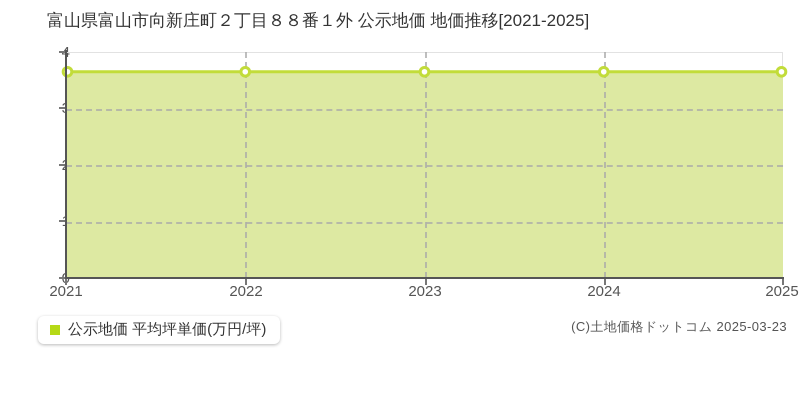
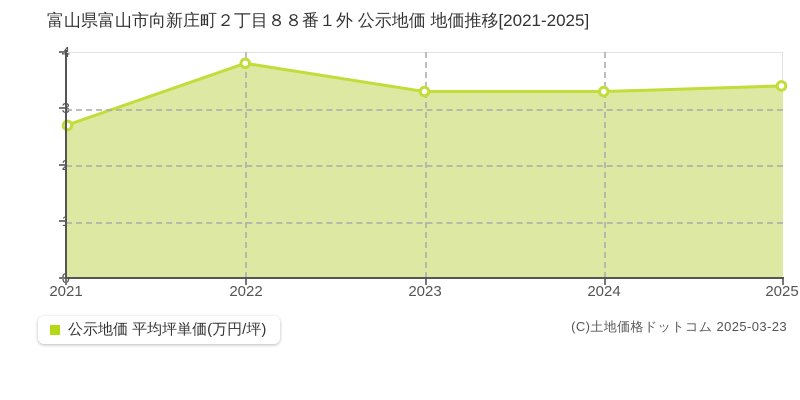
2021: 3.6 -> 2.7
2022: 3.6 -> 3.8
2023: 3.6 -> 3.3
2024: 3.6 -> 3.3
2025: 3.6 -> 3.4
